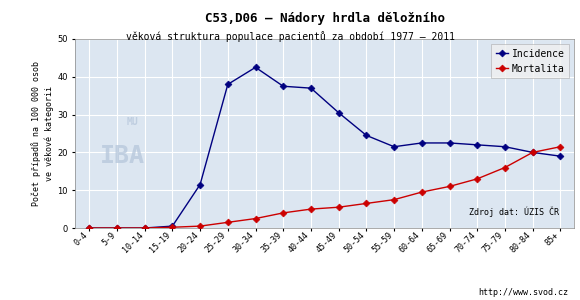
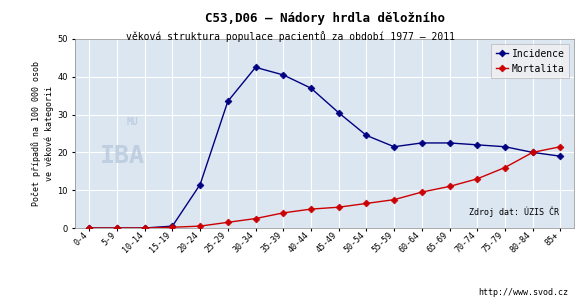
Incidence/25-29: 38.0 -> 33.5
Incidence/35-39: 37.5 -> 40.5
